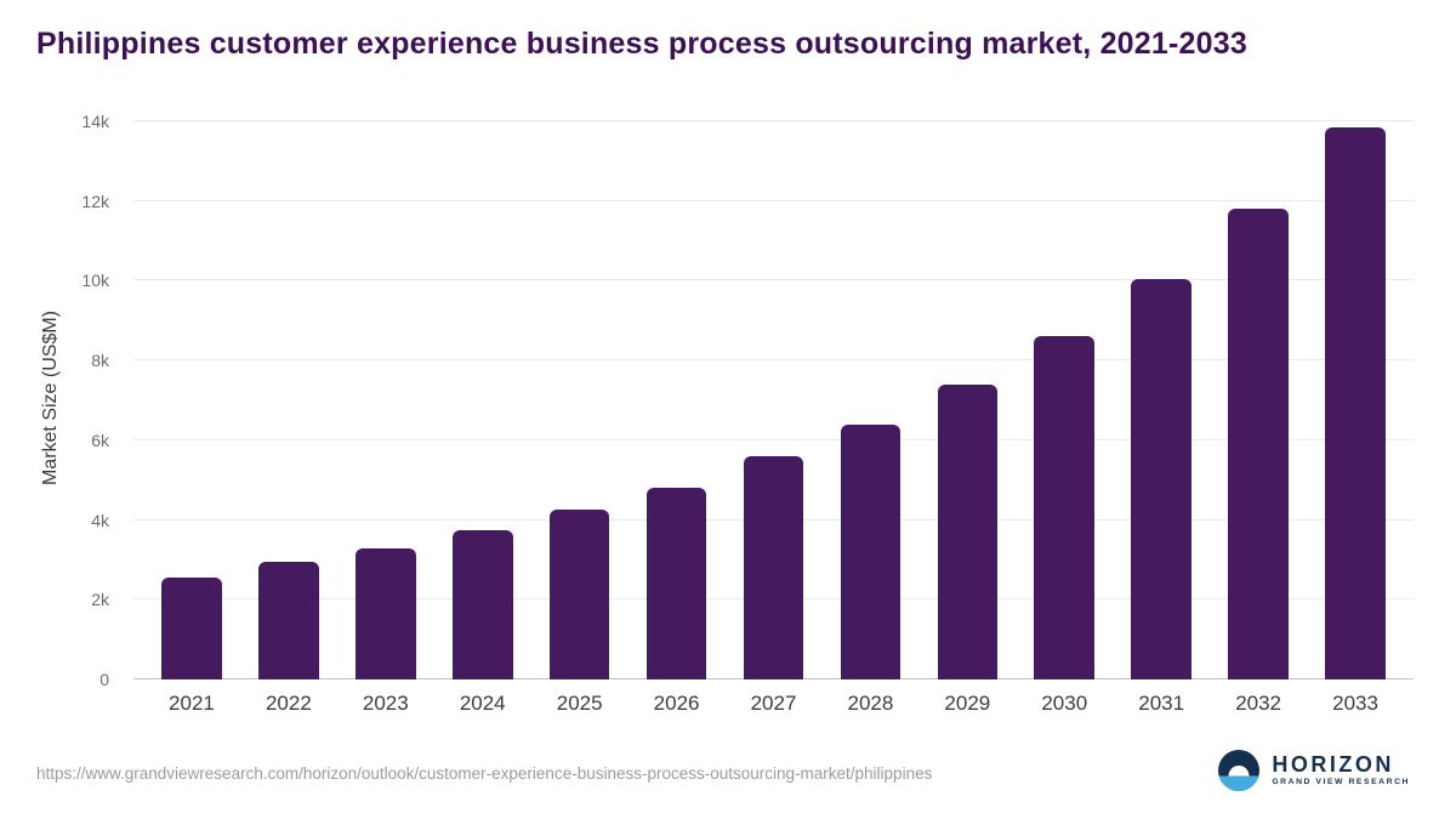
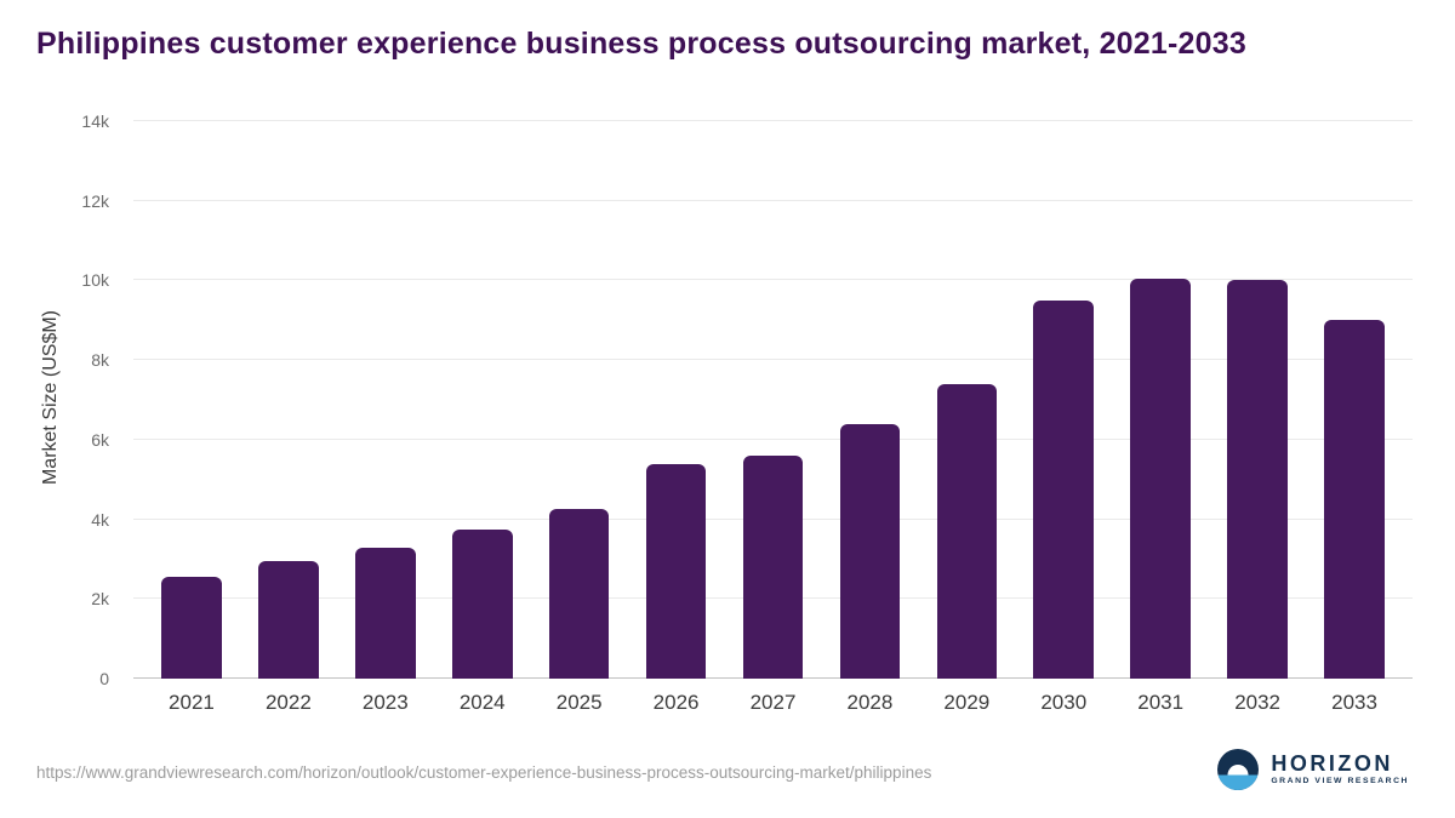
2026: 4.8k -> 5.4k
2030: 8.6k -> 9.5k
2032: 11.8k -> 10.0k
2033: 13.8k -> 9.0k
